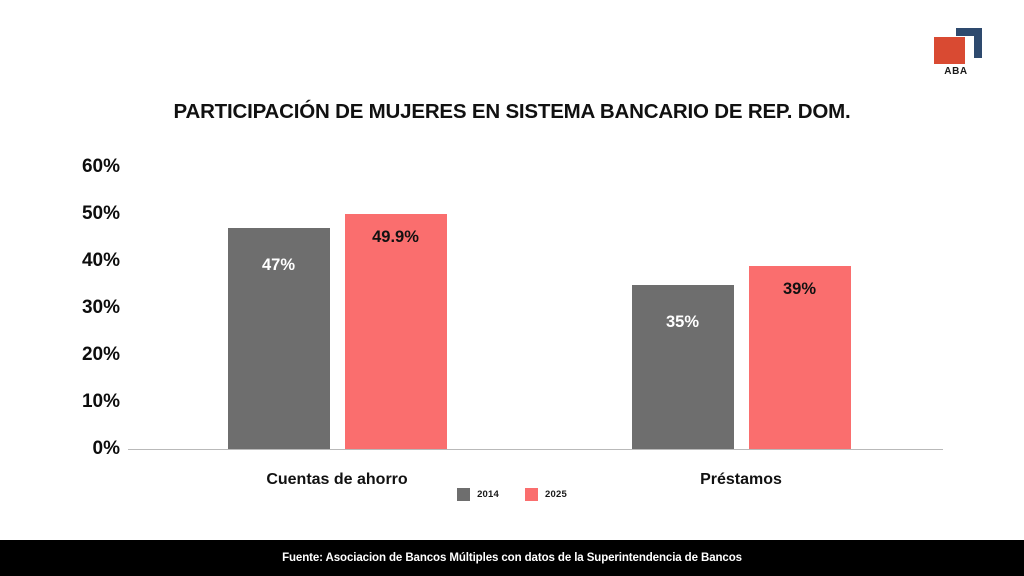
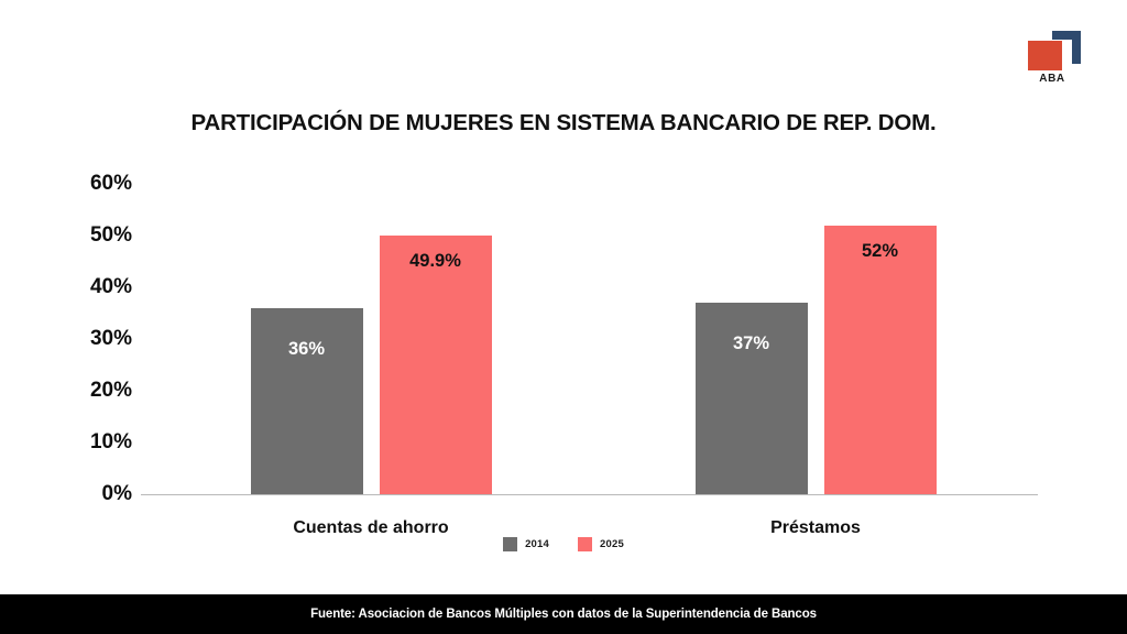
2014/Cuentas de ahorro: 47% -> 36%
2014/Préstamos: 35% -> 37%
2025/Préstamos: 39% -> 52%
